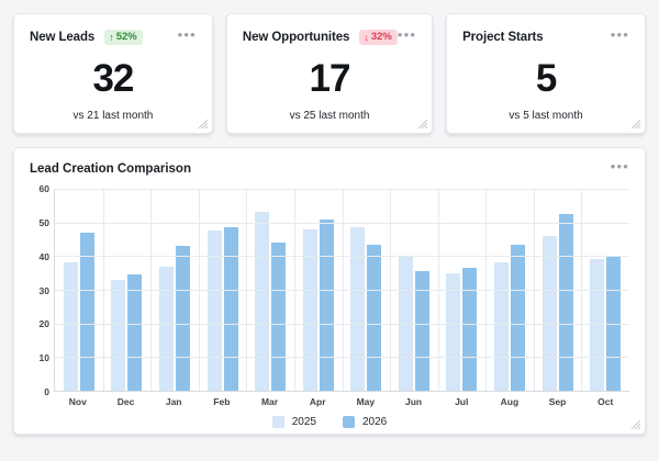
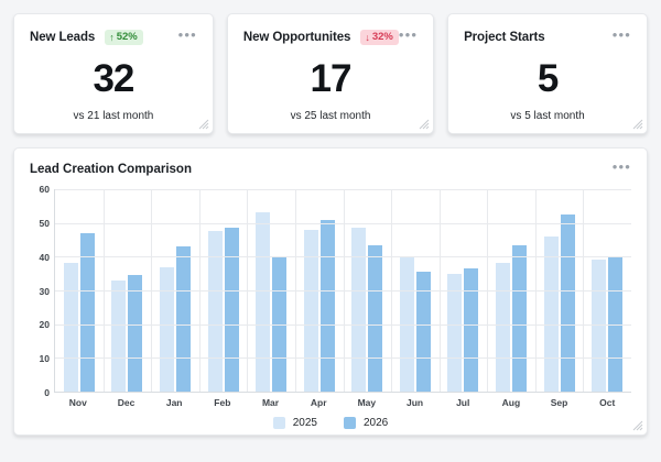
2026/Mar: 44 -> 40
